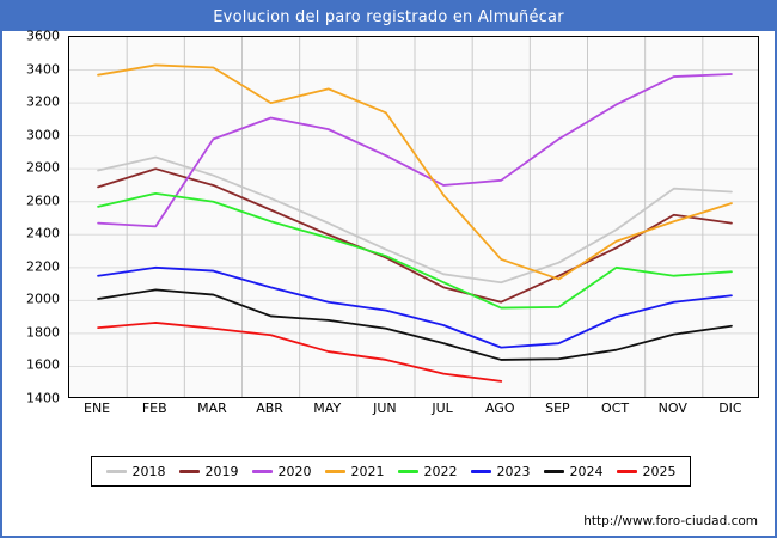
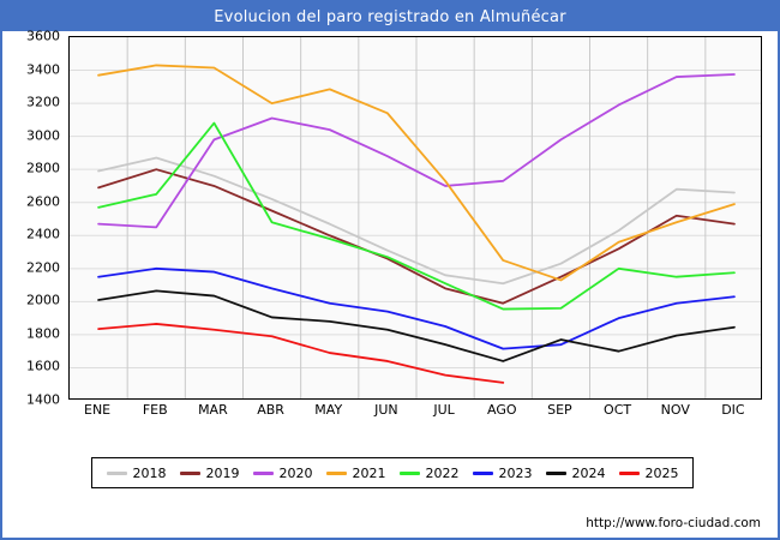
2022/MAR: 2600 -> 3080
2021/JUL: 2640 -> 2730
2024/SEP: 1640 -> 1770
